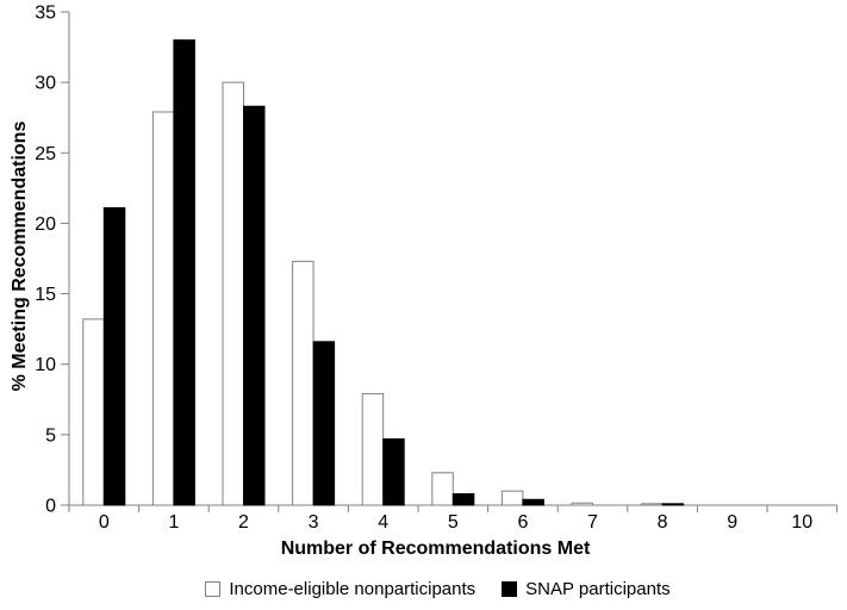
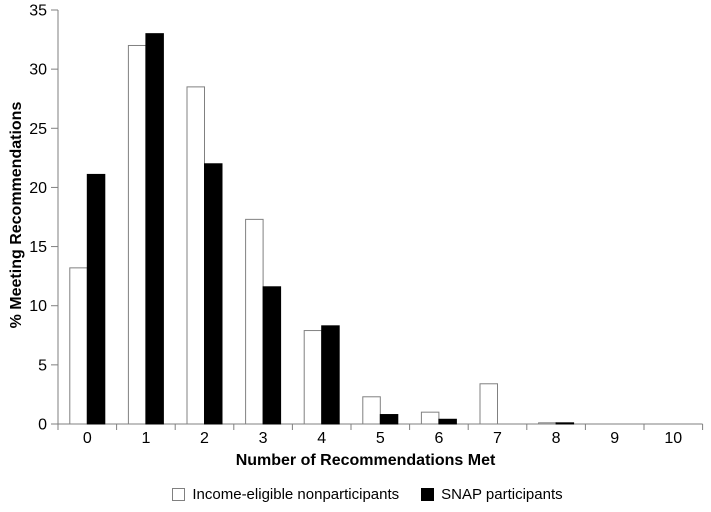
Income-eligible nonparticipants/1: 27.9 -> 32.0
Income-eligible nonparticipants/2: 30.0 -> 28.5
SNAP participants/2: 28.3 -> 22.0
SNAP participants/4: 4.7 -> 8.3
Income-eligible nonparticipants/7: 0.1 -> 3.4
